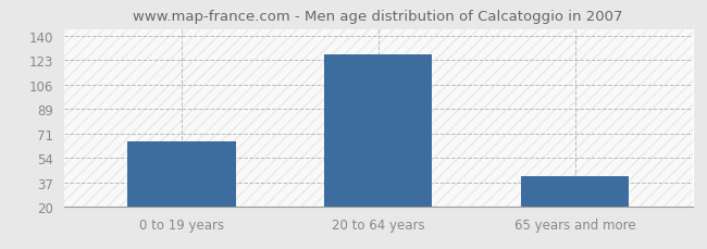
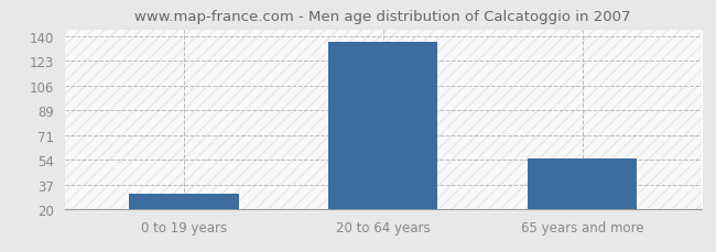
0 to 19 years: 66 -> 31
20 to 64 years: 127 -> 136
65 years and more: 41 -> 55
